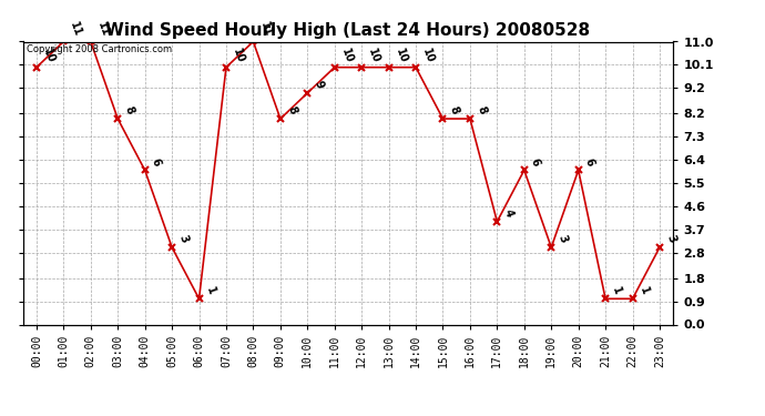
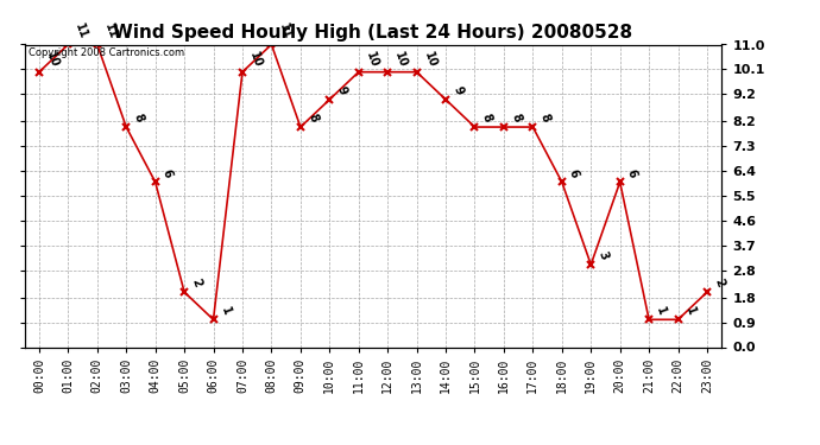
05:00: 3 -> 2
14:00: 10 -> 9
17:00: 4 -> 8
23:00: 3 -> 2
